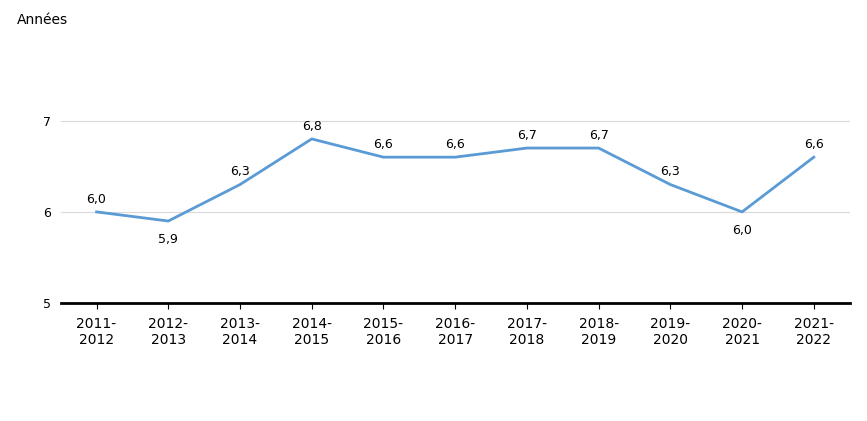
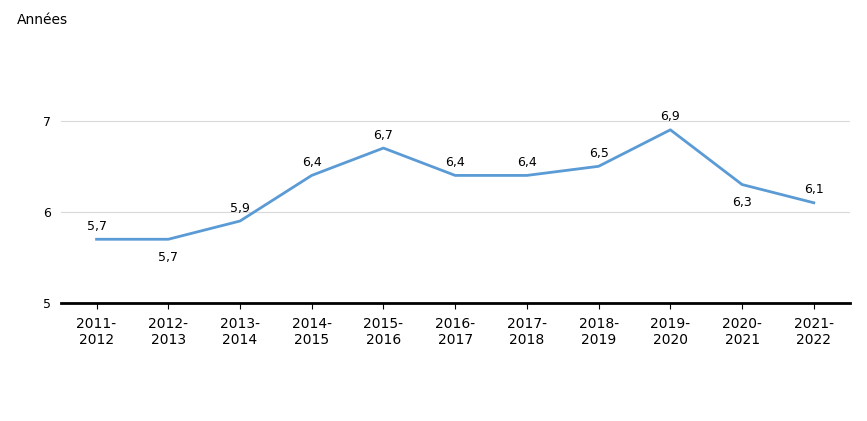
2011- 2012: 6,0 -> 5,7
2012- 2013: 5,9 -> 5,7
2013- 2014: 6,3 -> 5,9
2014- 2015: 6,8 -> 6,4
2015- 2016: 6,6 -> 6,7
2016- 2017: 6,6 -> 6,4
2017- 2018: 6,7 -> 6,4
2018- 2019: 6,7 -> 6,5
2019- 2020: 6,3 -> 6,9
2020- 2021: 6,0 -> 6,3
2021- 2022: 6,6 -> 6,1
